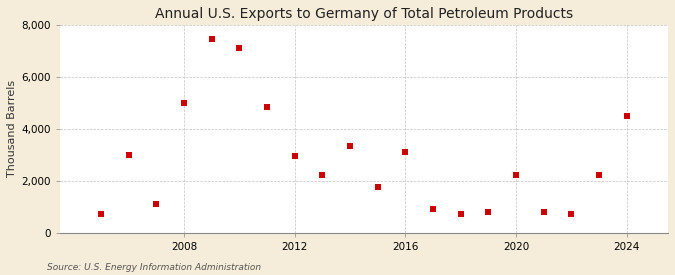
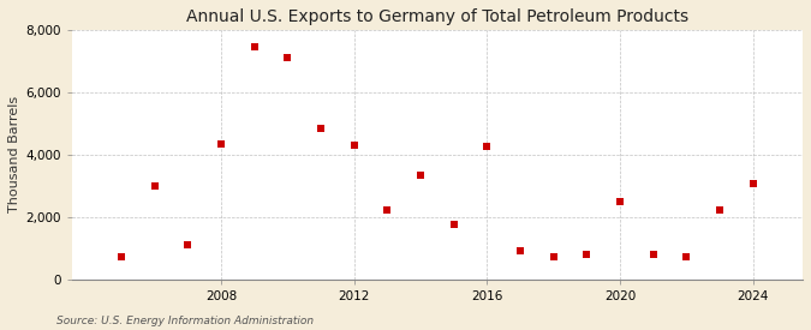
2008: 5,000 -> 4,350
2012: 2,950 -> 4,300
2016: 3,100 -> 4,250
2020: 2,200 -> 2,500
2024: 4,500 -> 3,050
